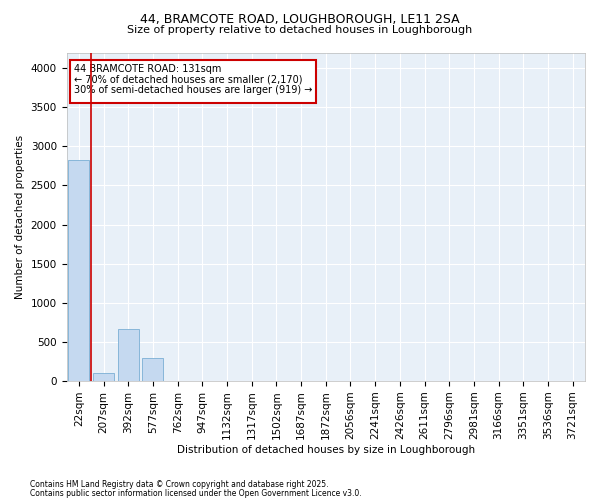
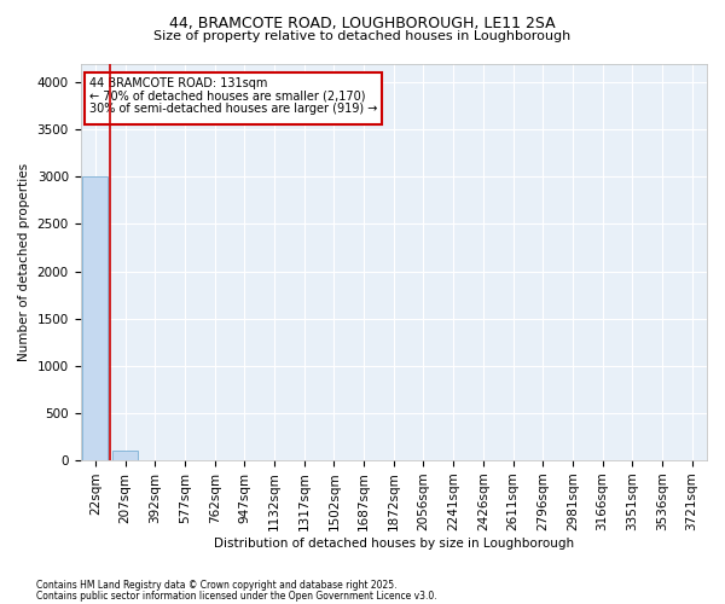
22sqm: 2820 -> 3000
392sqm: 660 -> 0
577sqm: 300 -> 0
